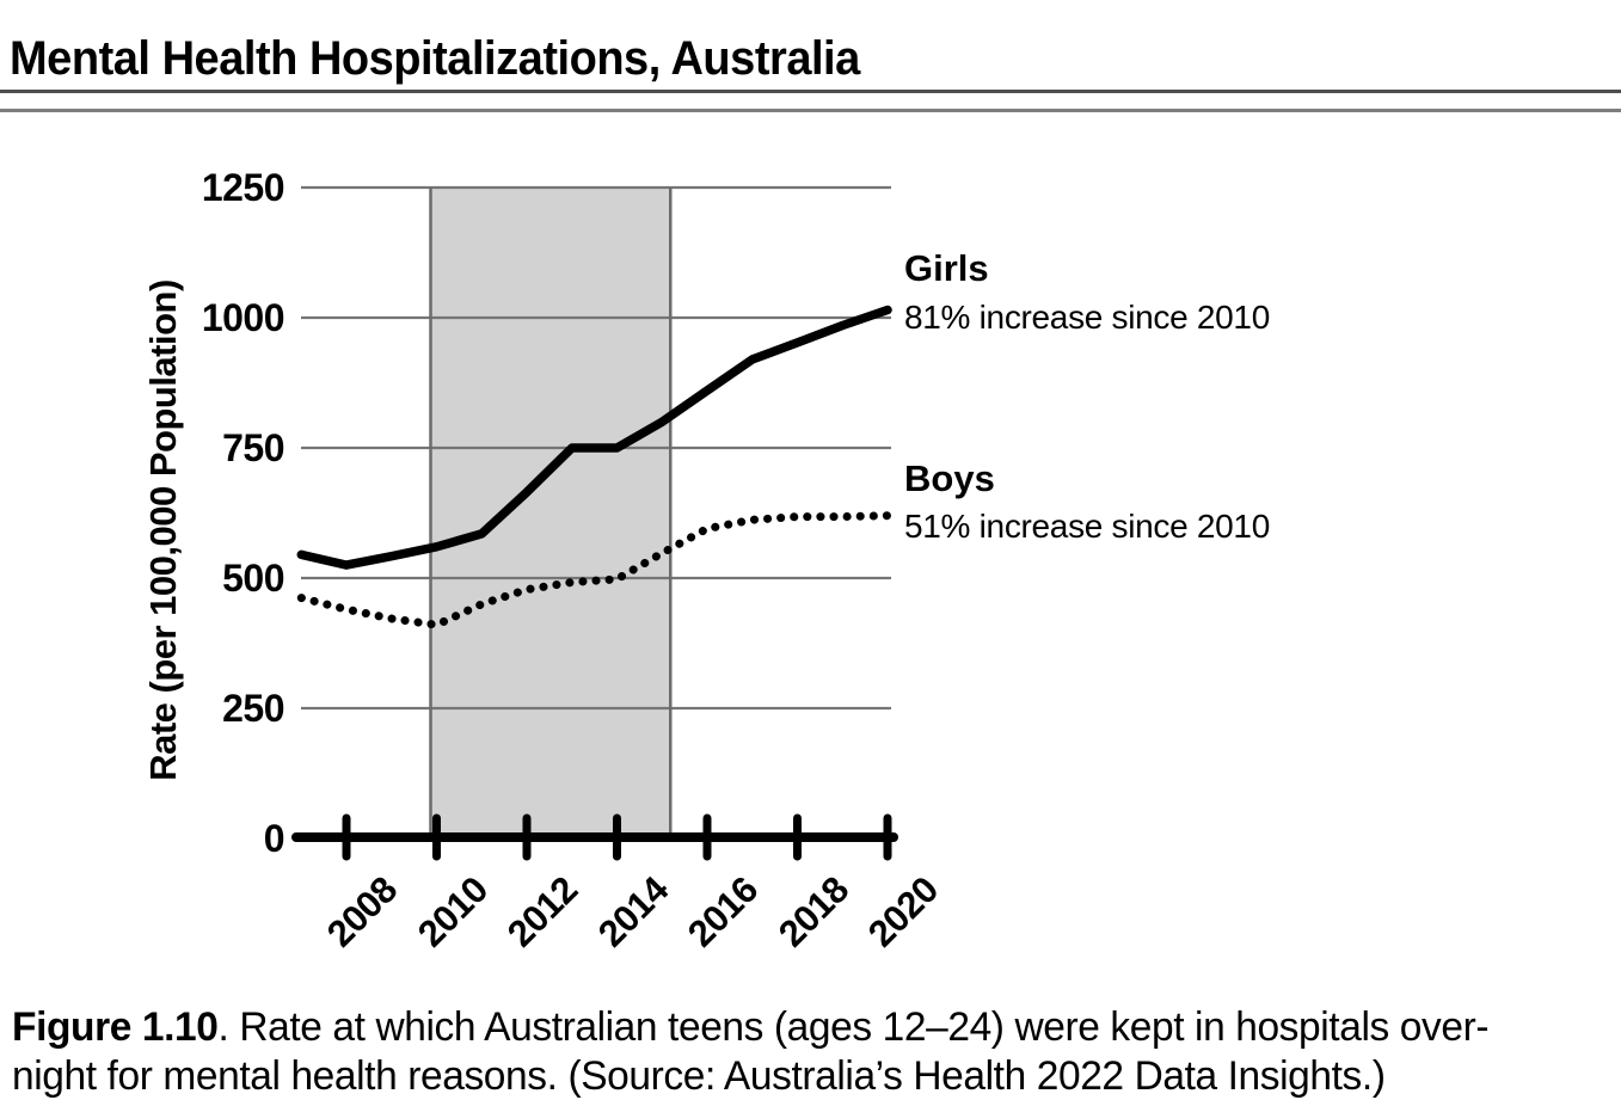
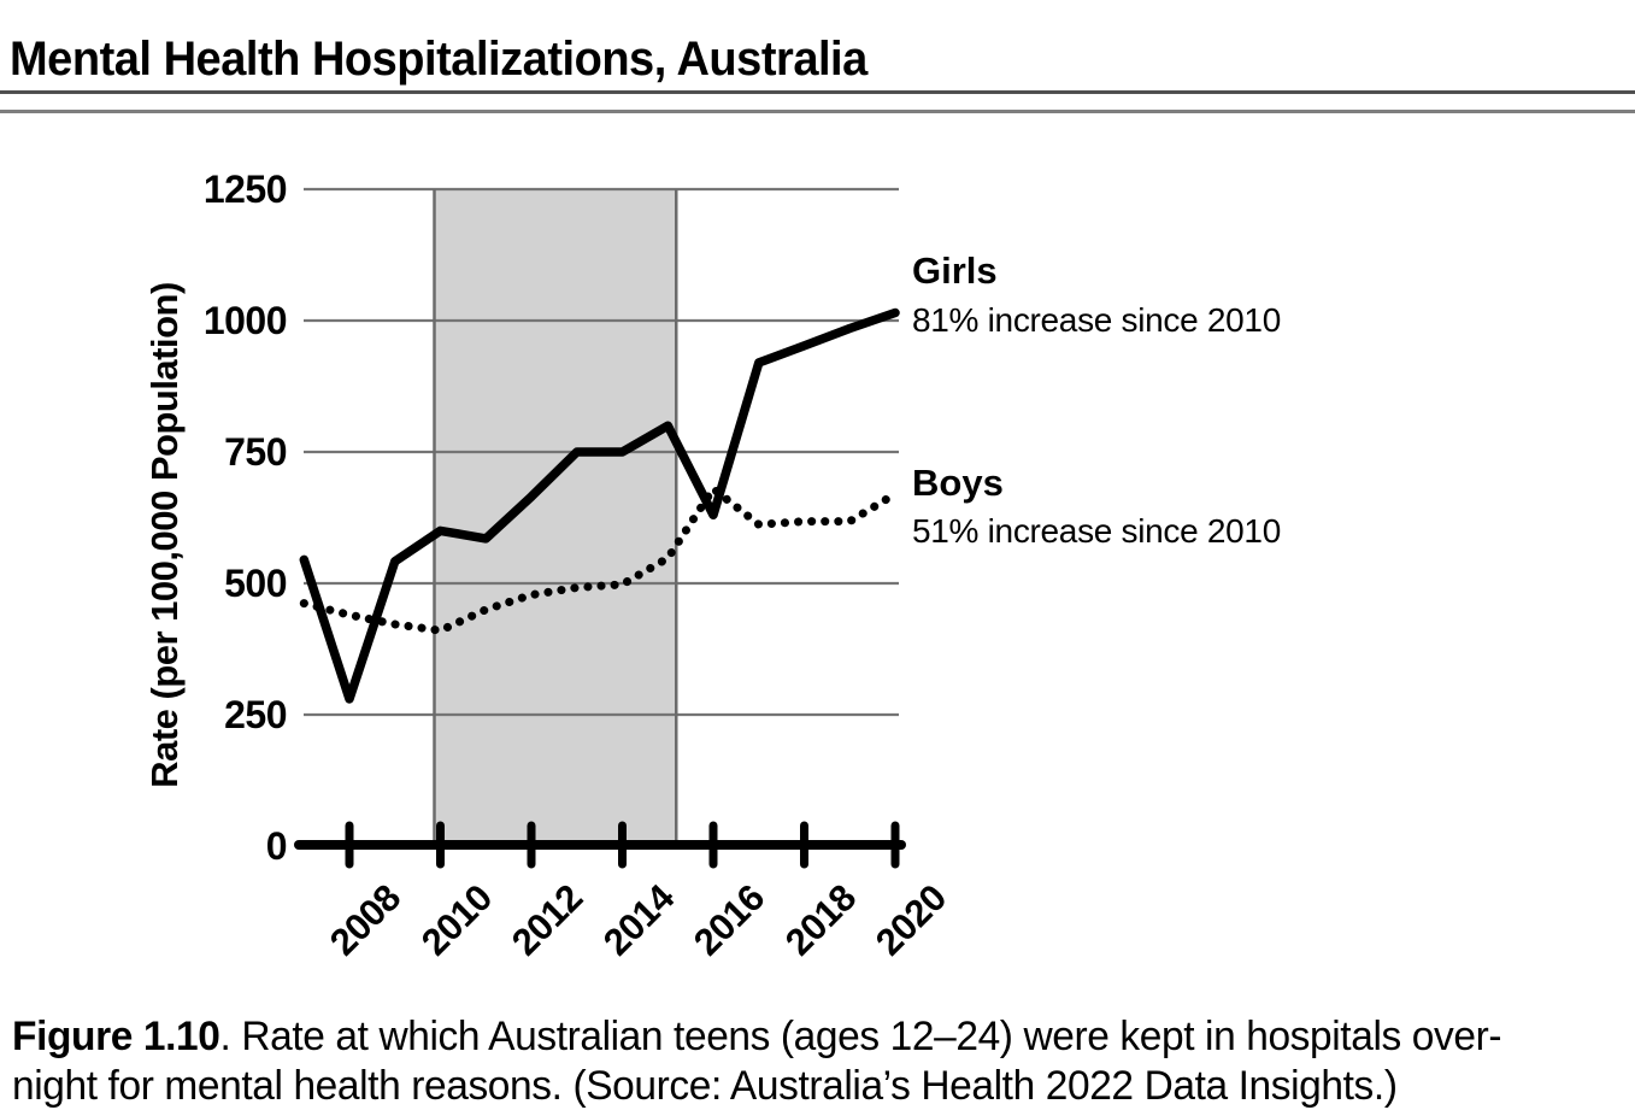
Girls/2008: 520 -> 280
Girls/2010: 560 -> 600
Girls/2016: 860 -> 630
Boys/2016: 600 -> 680
Boys/2020: 620 -> 670
